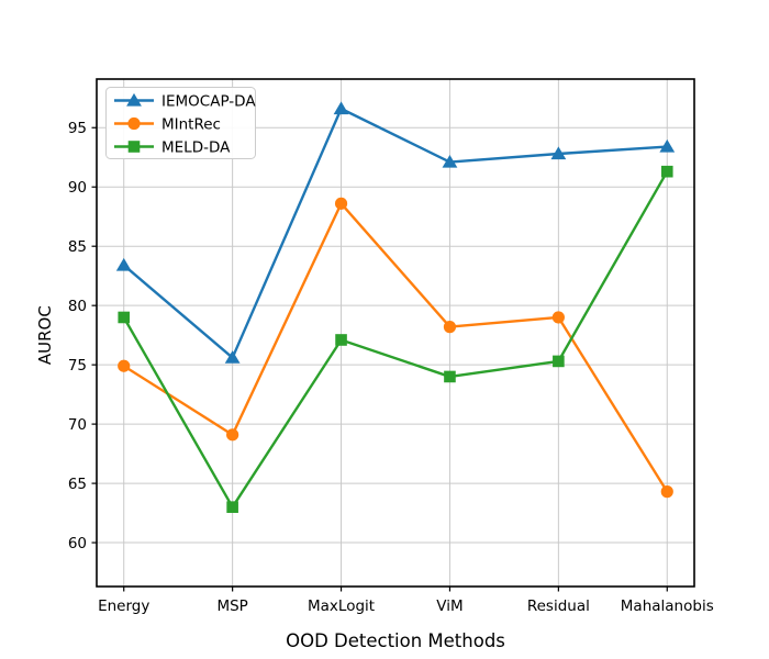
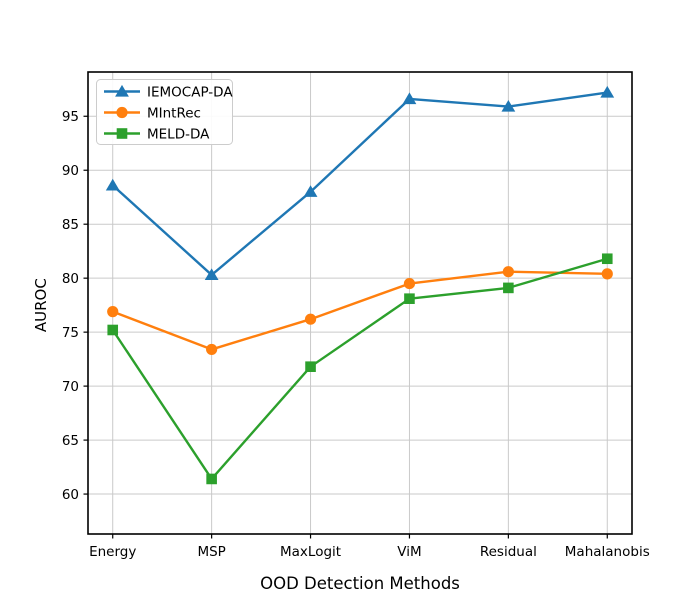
IEMOCAP-DA/Energy: 83.4 -> 88.6
MIntRec/Energy: 74.9 -> 76.9
MELD-DA/Energy: 79.0 -> 75.2
IEMOCAP-DA/MSP: 75.6 -> 80.3
MIntRec/MSP: 69.1 -> 73.4
MELD-DA/MSP: 63.0 -> 61.4
IEMOCAP-DA/MaxLogit: 96.6 -> 88.0
MIntRec/MaxLogit: 88.6 -> 76.2
MELD-DA/MaxLogit: 77.1 -> 71.8
IEMOCAP-DA/ViM: 92.1 -> 96.6
MIntRec/ViM: 78.2 -> 79.5
MELD-DA/ViM: 74.0 -> 78.1
IEMOCAP-DA/Residual: 92.8 -> 95.9
MIntRec/Residual: 79.0 -> 80.6
MELD-DA/Residual: 75.3 -> 79.1
IEMOCAP-DA/Mahalanobis: 93.4 -> 97.2
MIntRec/Mahalanobis: 64.3 -> 80.4
MELD-DA/Mahalanobis: 91.3 -> 81.8
